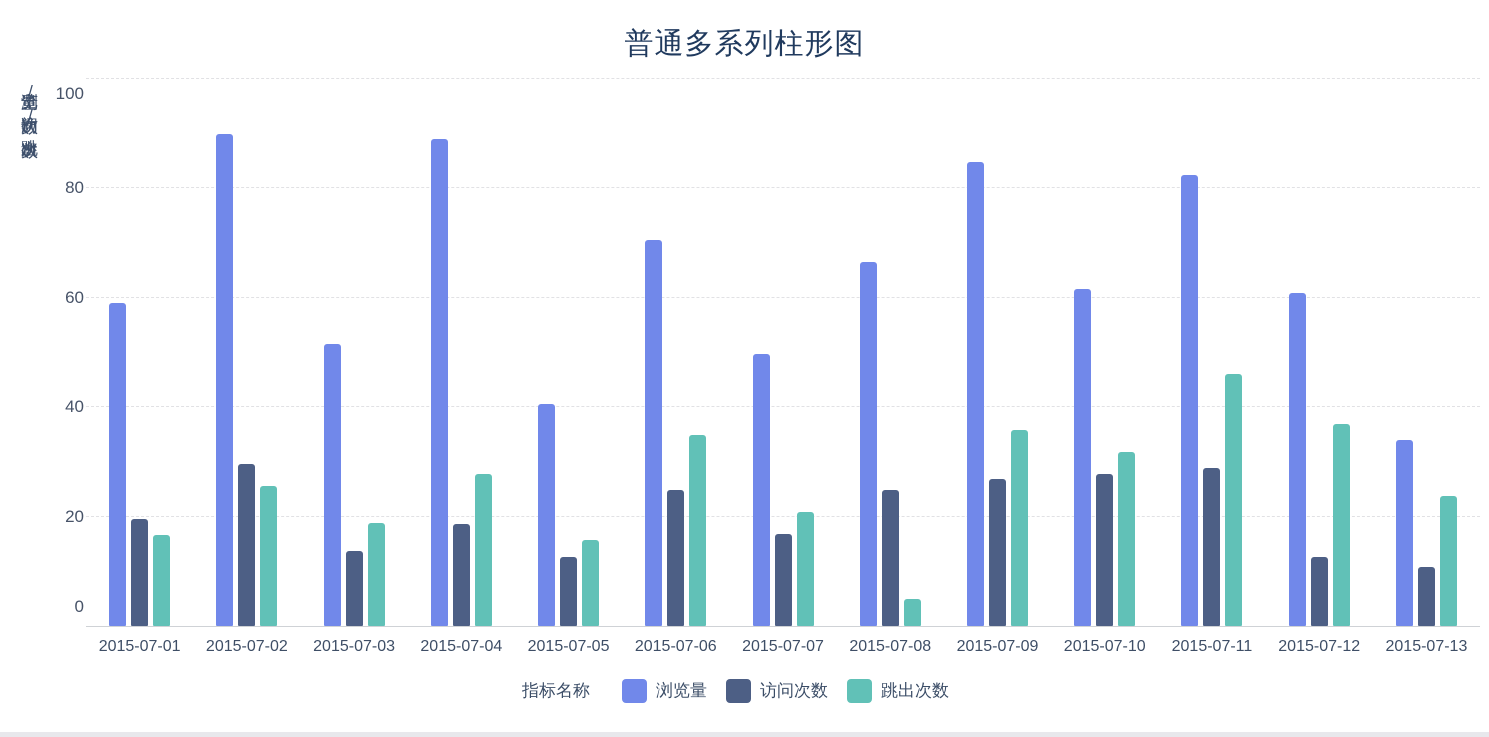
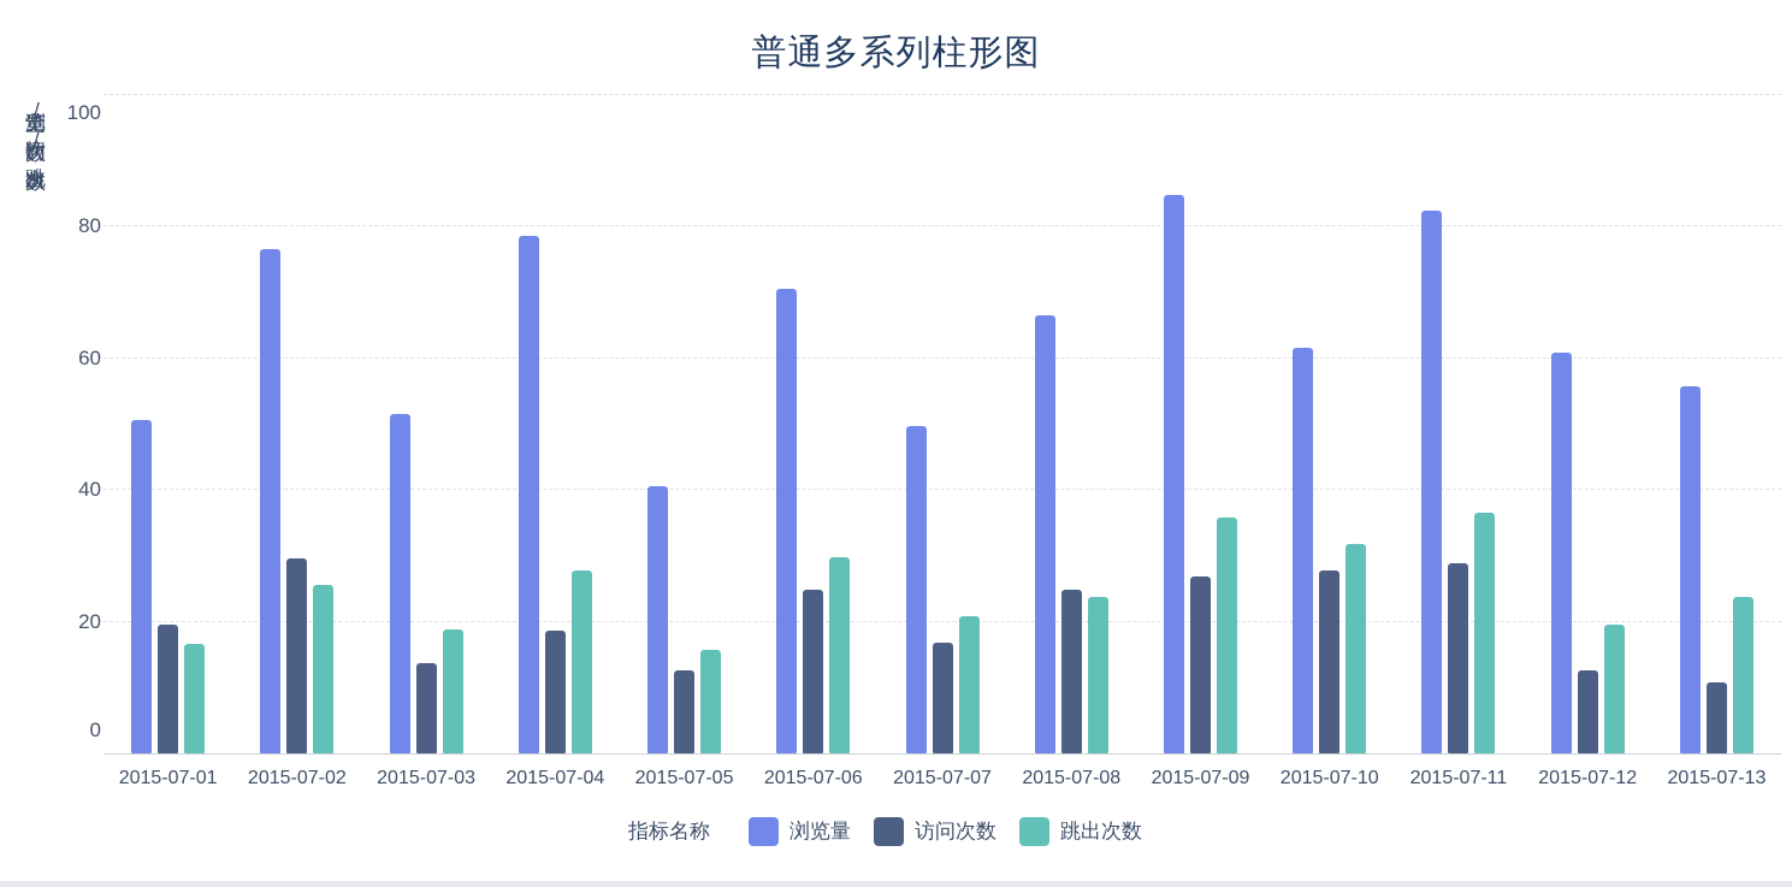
浏览量/2015-07-01: 59 -> 51
浏览量/2015-07-02: 90 -> 77
浏览量/2015-07-04: 89 -> 79
跳出次数/2015-07-06: 35 -> 30
跳出次数/2015-07-08: 5 -> 24
跳出次数/2015-07-11: 46 -> 37
跳出次数/2015-07-12: 37 -> 20
浏览量/2015-07-13: 34 -> 56
